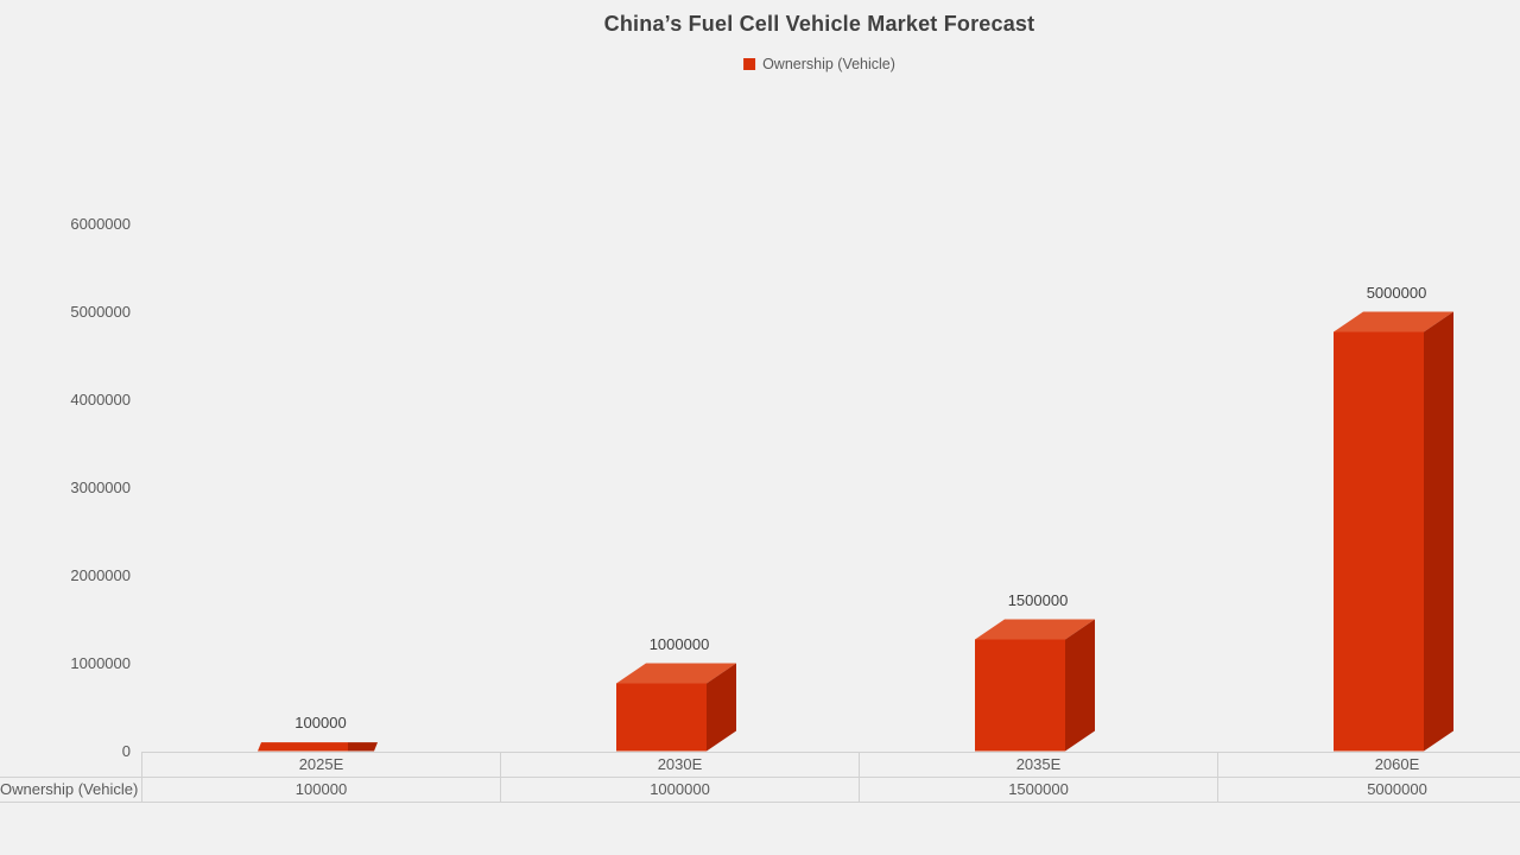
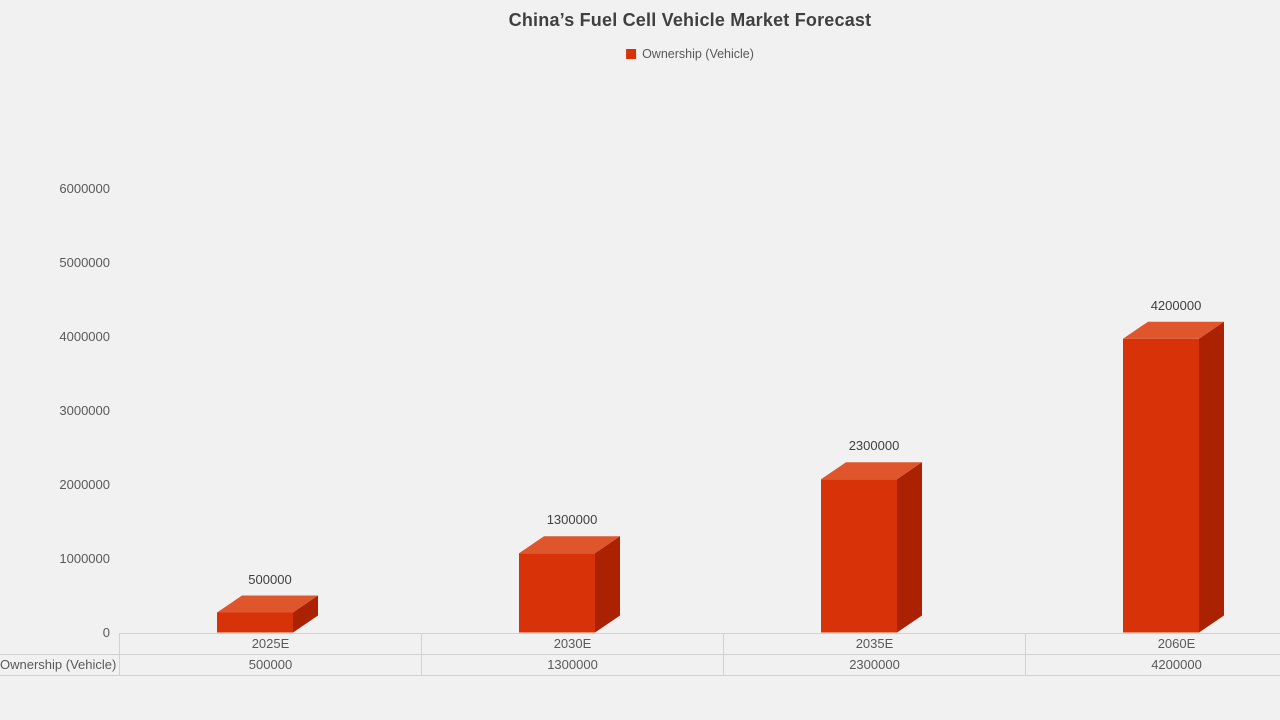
2025E: 100000 -> 500000
2030E: 1000000 -> 1300000
2035E: 1500000 -> 2300000
2060E: 5000000 -> 4200000
